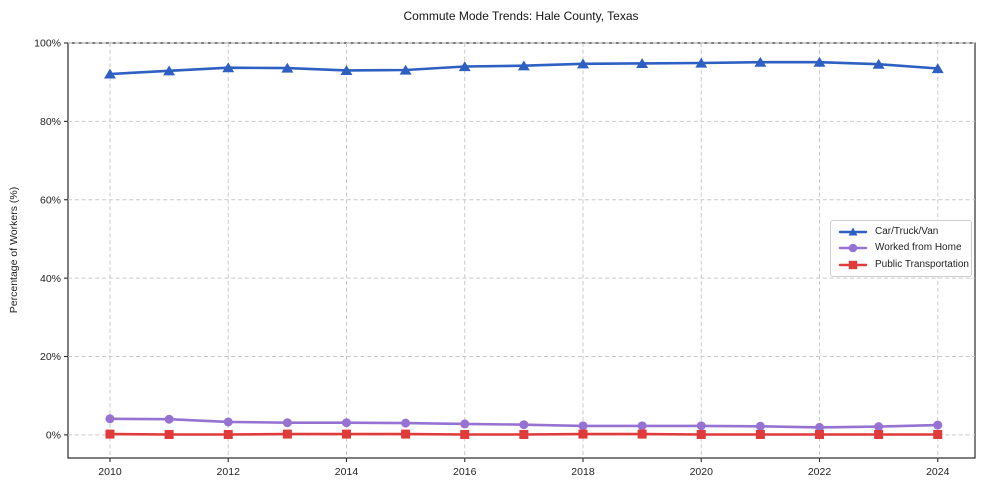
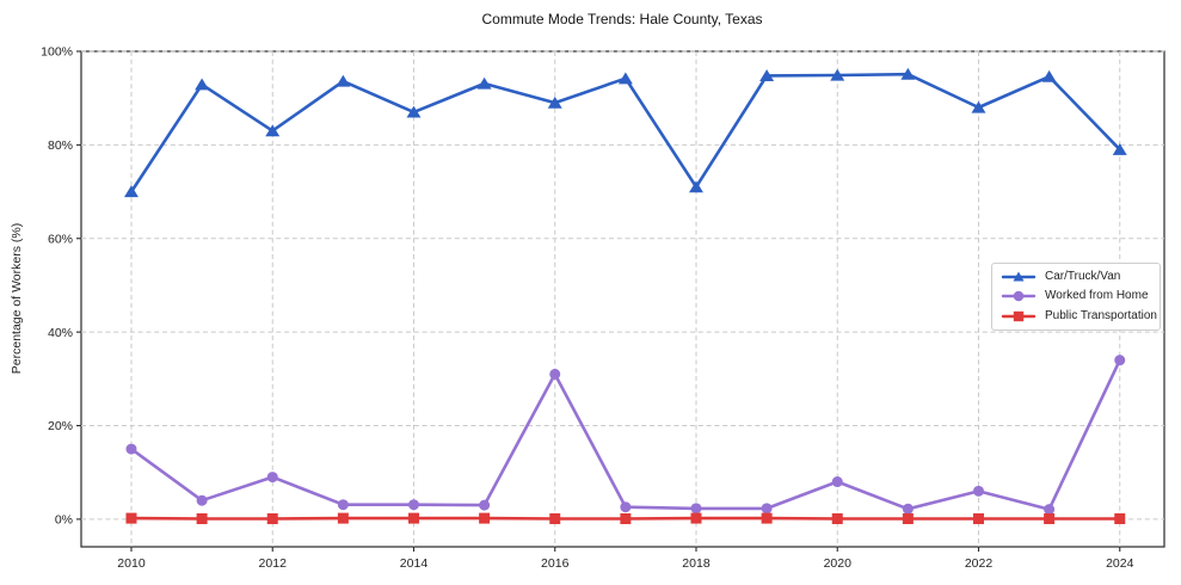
Car/Truck/Van/2010: 92% -> 70%
Worked from Home/2010: 4% -> 15%
Car/Truck/Van/2012: 94% -> 83%
Worked from Home/2012: 3% -> 9%
Car/Truck/Van/2014: 93% -> 87%
Car/Truck/Van/2016: 94% -> 89%
Worked from Home/2016: 3% -> 31%
Car/Truck/Van/2018: 95% -> 71%
Worked from Home/2020: 2% -> 8%
Car/Truck/Van/2022: 95% -> 88%
Worked from Home/2022: 2% -> 6%
Car/Truck/Van/2024: 94% -> 79%
Worked from Home/2024: 2% -> 34%
